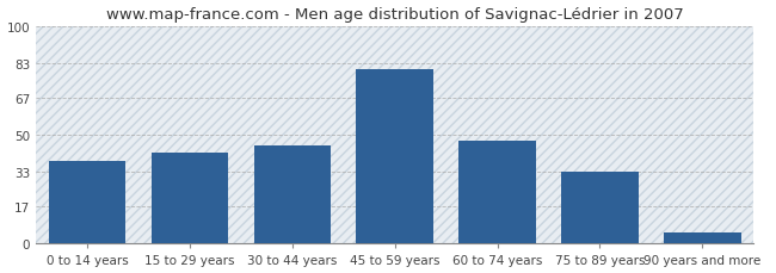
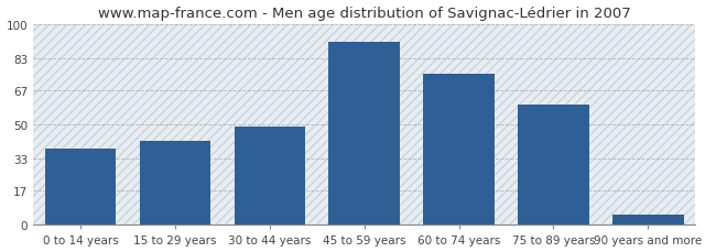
30 to 44 years: 45 -> 49
45 to 59 years: 80 -> 91
60 to 74 years: 47 -> 75
75 to 89 years: 33 -> 60
